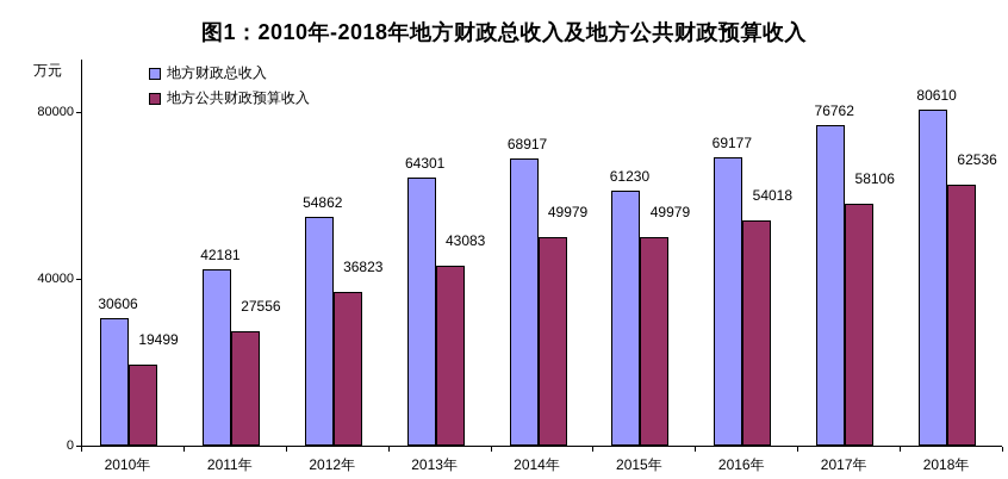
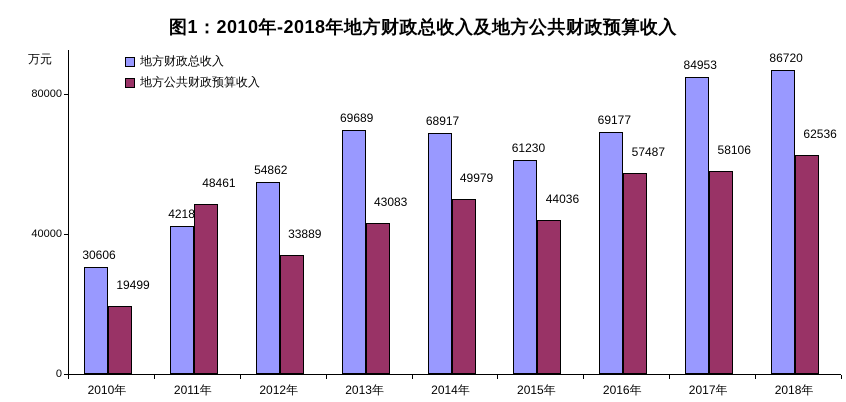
地方公共财政预算收入/2011年: 27556 -> 48461
地方公共财政预算收入/2012年: 36823 -> 33889
地方财政总收入/2013年: 64301 -> 69689
地方公共财政预算收入/2015年: 49979 -> 44036
地方公共财政预算收入/2016年: 54018 -> 57487
地方财政总收入/2017年: 76762 -> 84953
地方财政总收入/2018年: 80610 -> 86720
